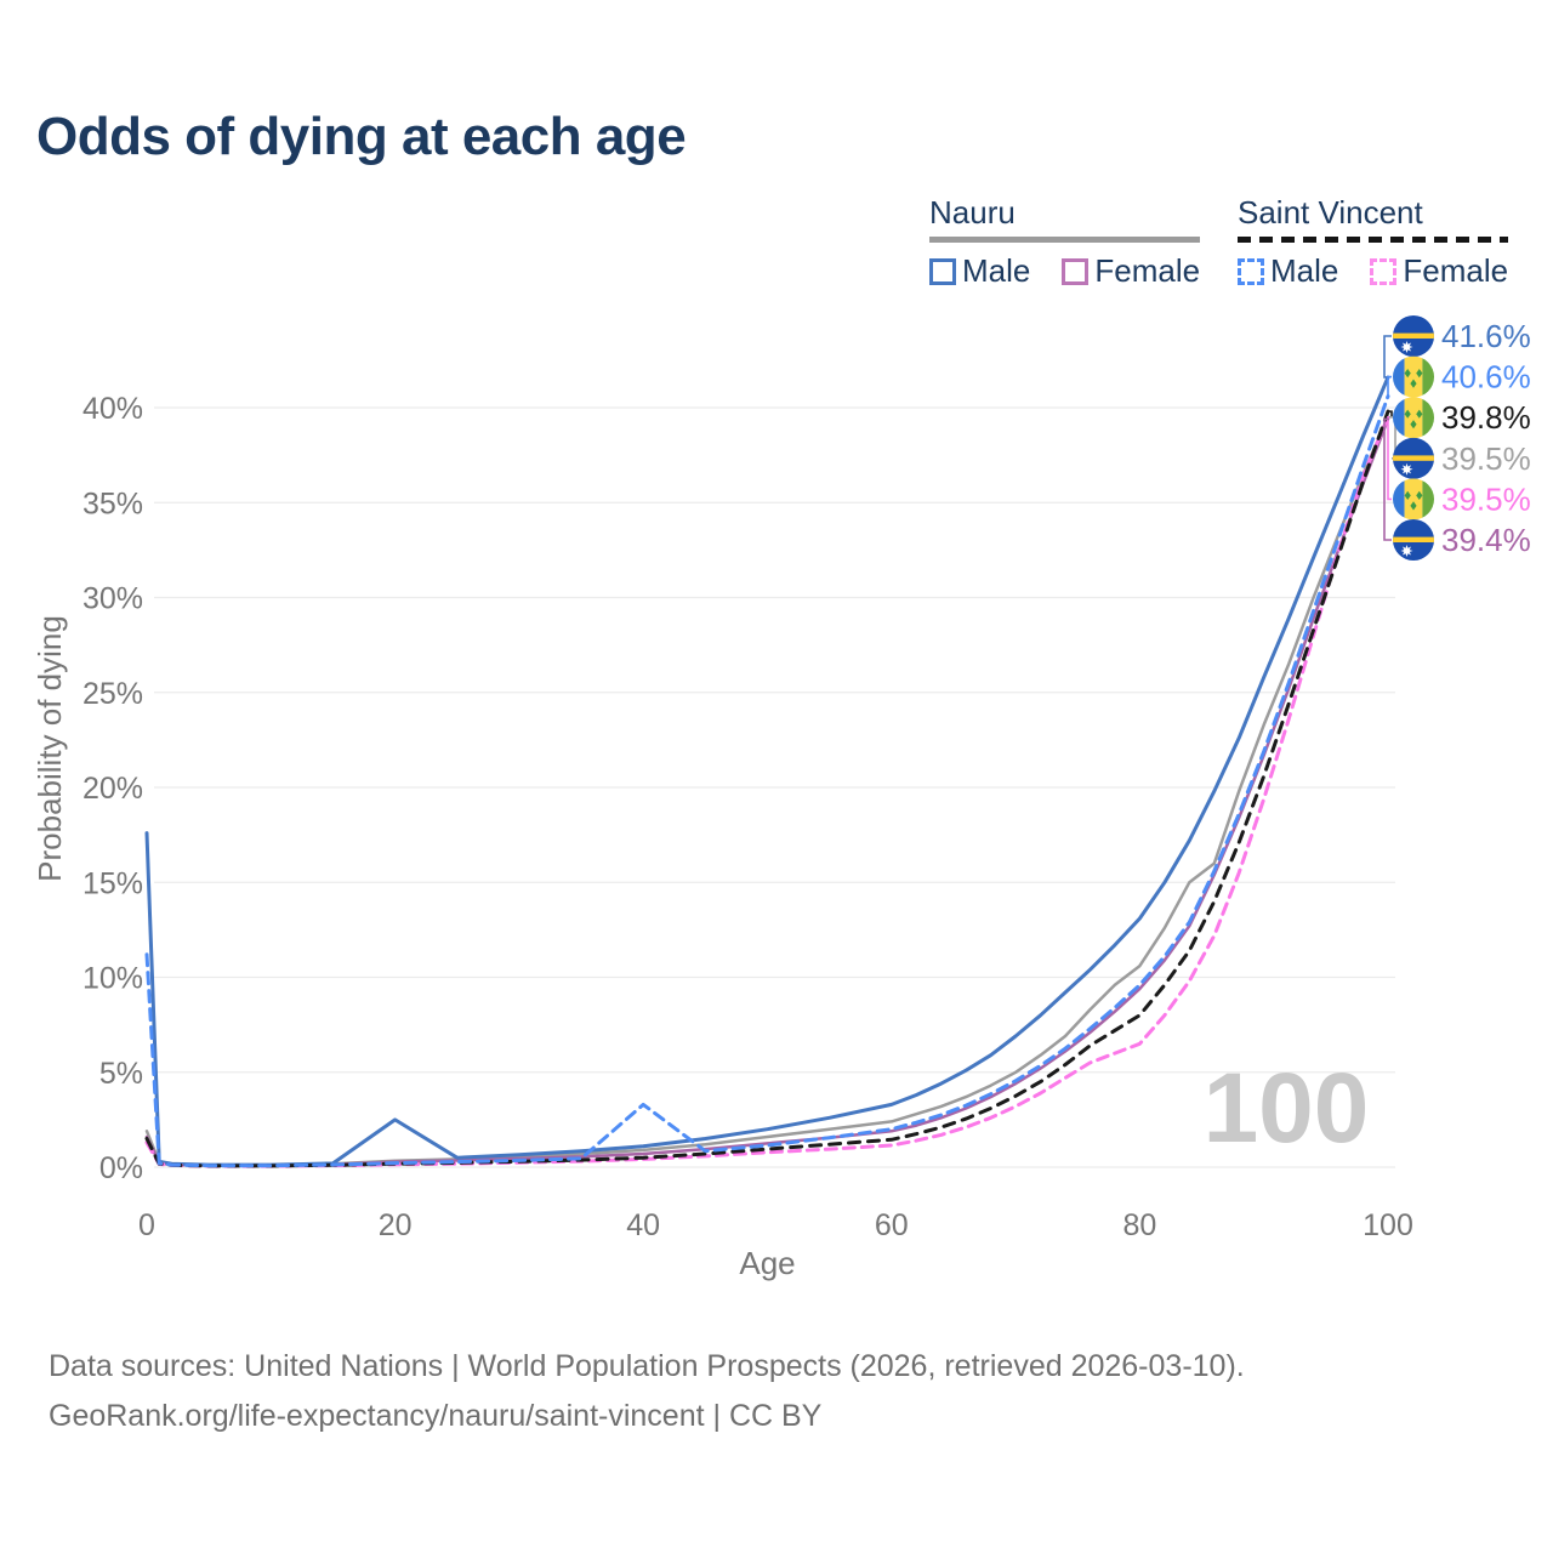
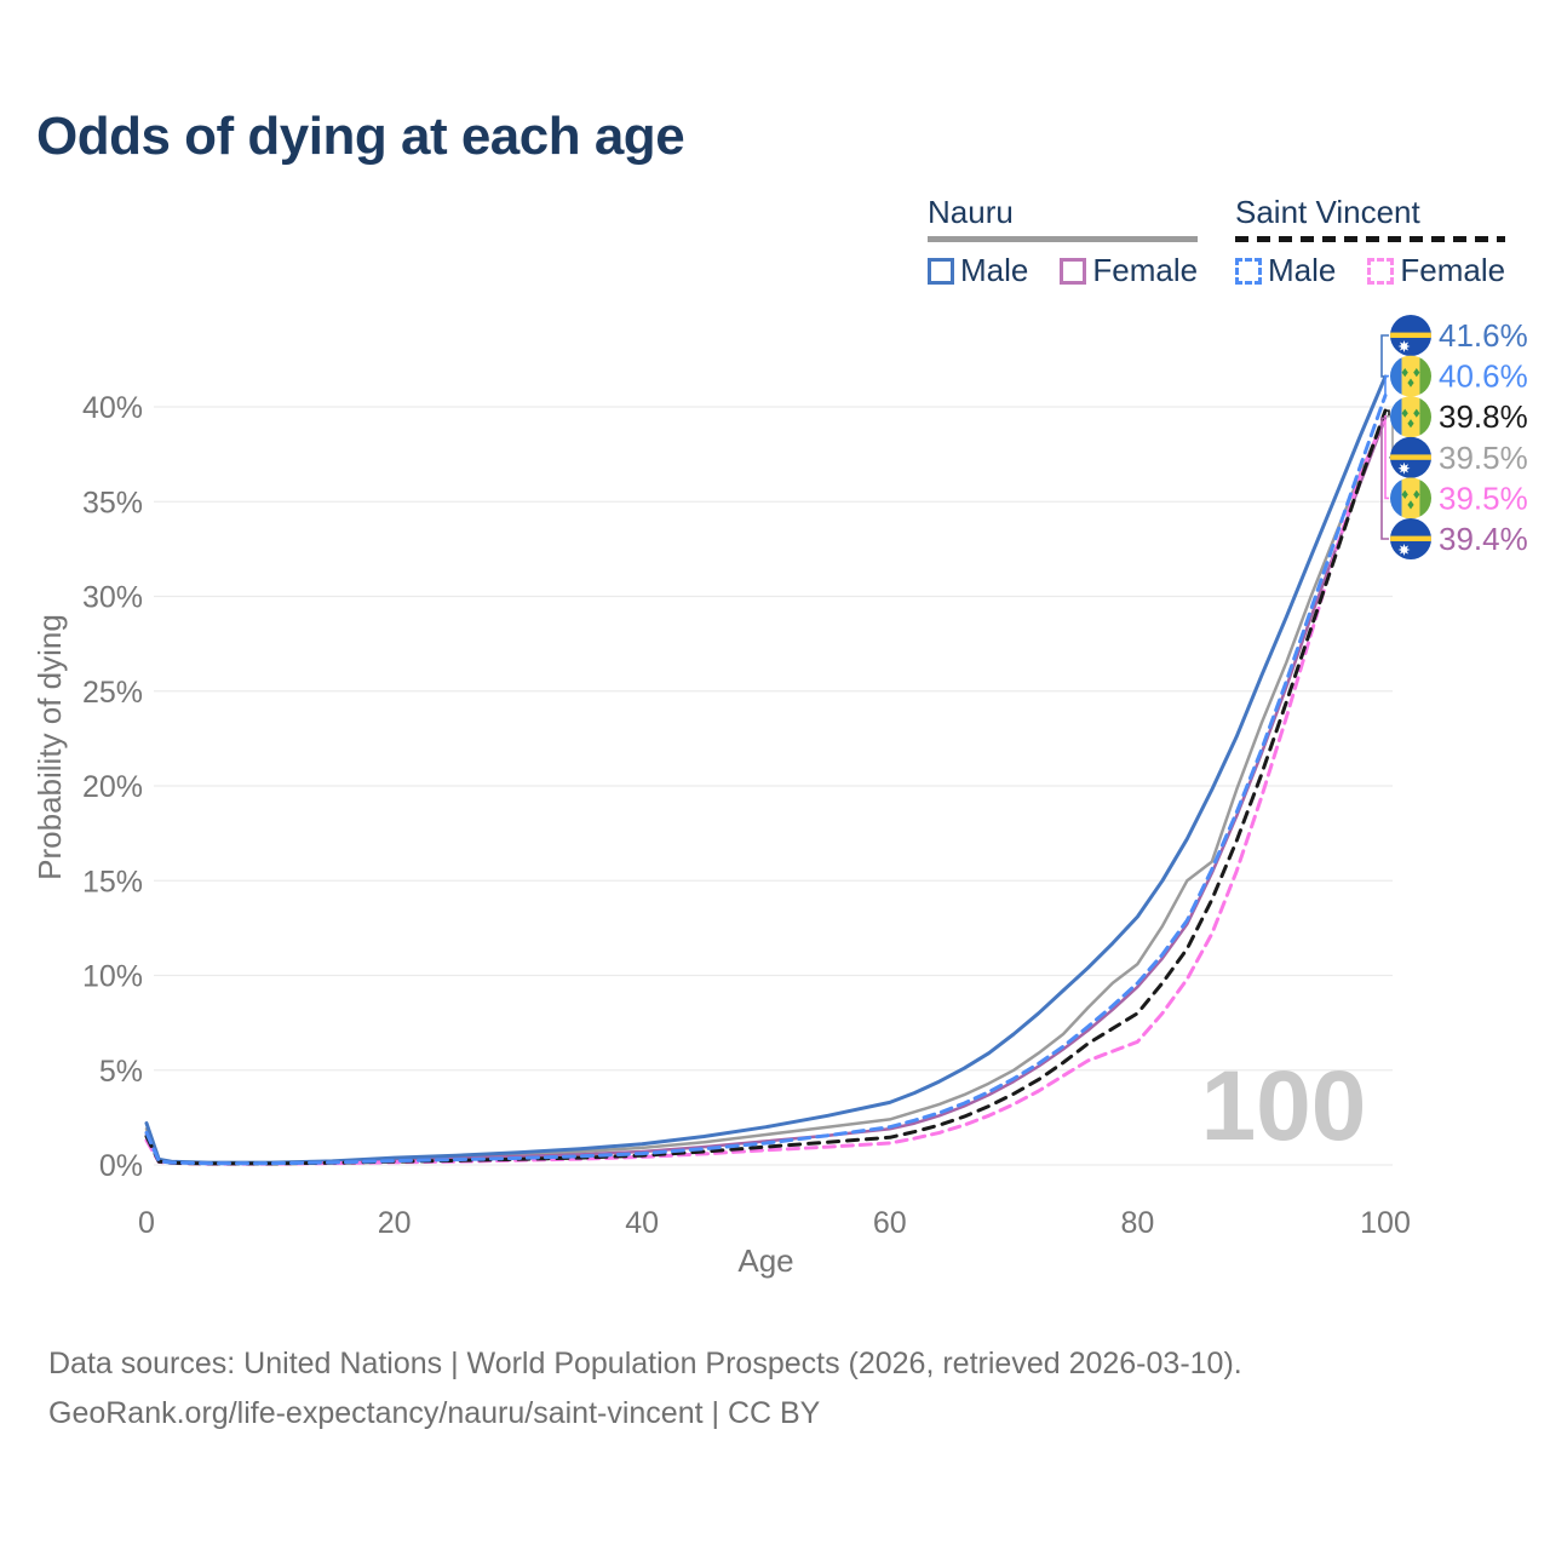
Nauru Male/0: 17.6% -> 2.2%
Saint Vincent Male/0: 11.2% -> 1.7%
Nauru Male/20: 2.5% -> 0.4%
Saint Vincent Male/40: 3.3% -> 0.6%
